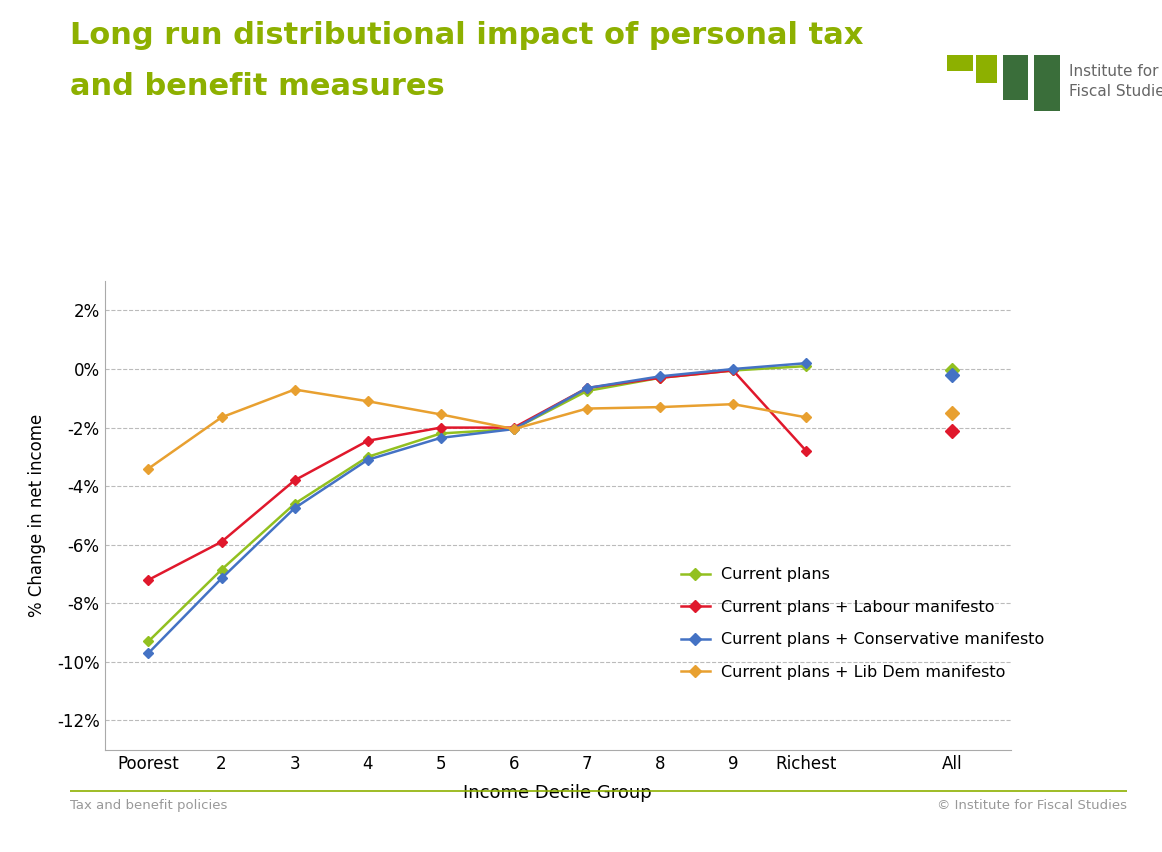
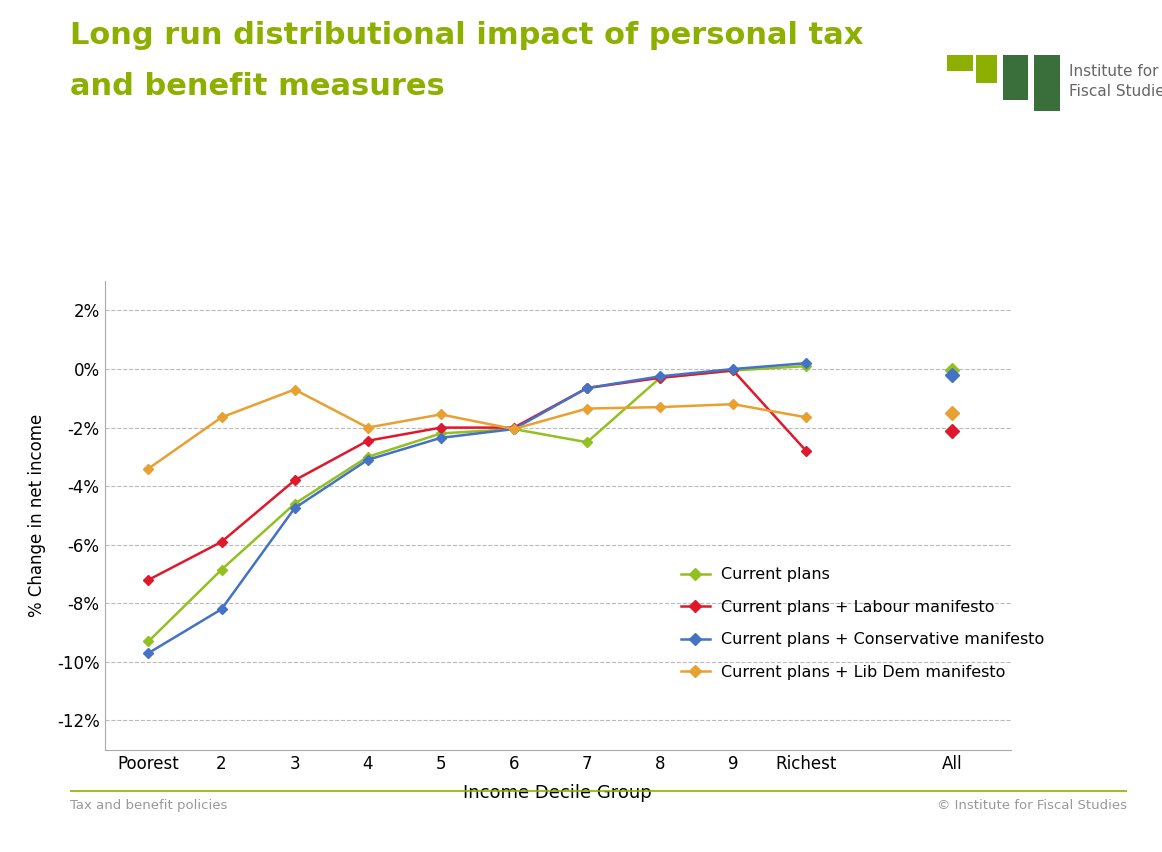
Current plans + Conservative manifesto/2: -7.15% -> -8.20%
Current plans + Lib Dem manifesto/4: -1.10% -> -2.00%
Current plans/7: -0.75% -> -2.50%
